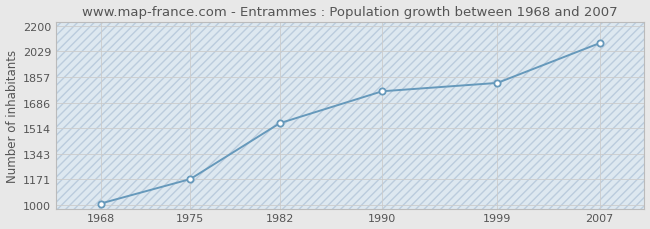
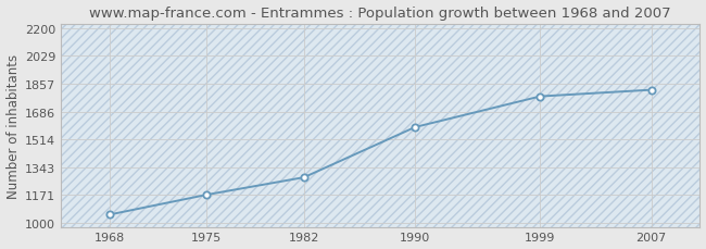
1968: 1010 -> 1050
1982: 1550 -> 1280
1990: 1760 -> 1590
1999: 1820 -> 1780
2007: 2080 -> 1820
